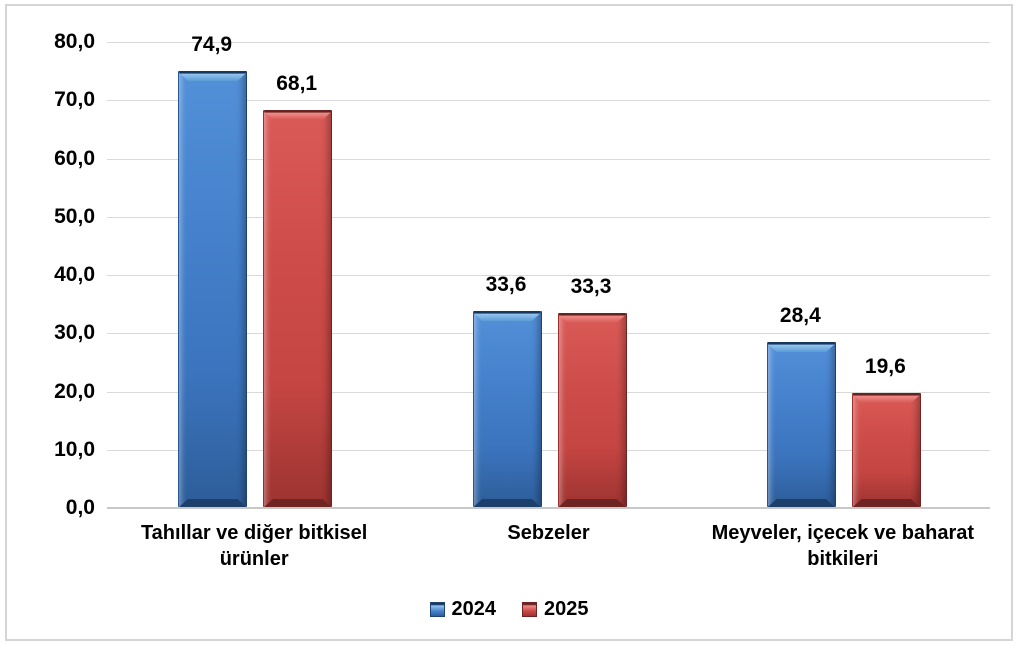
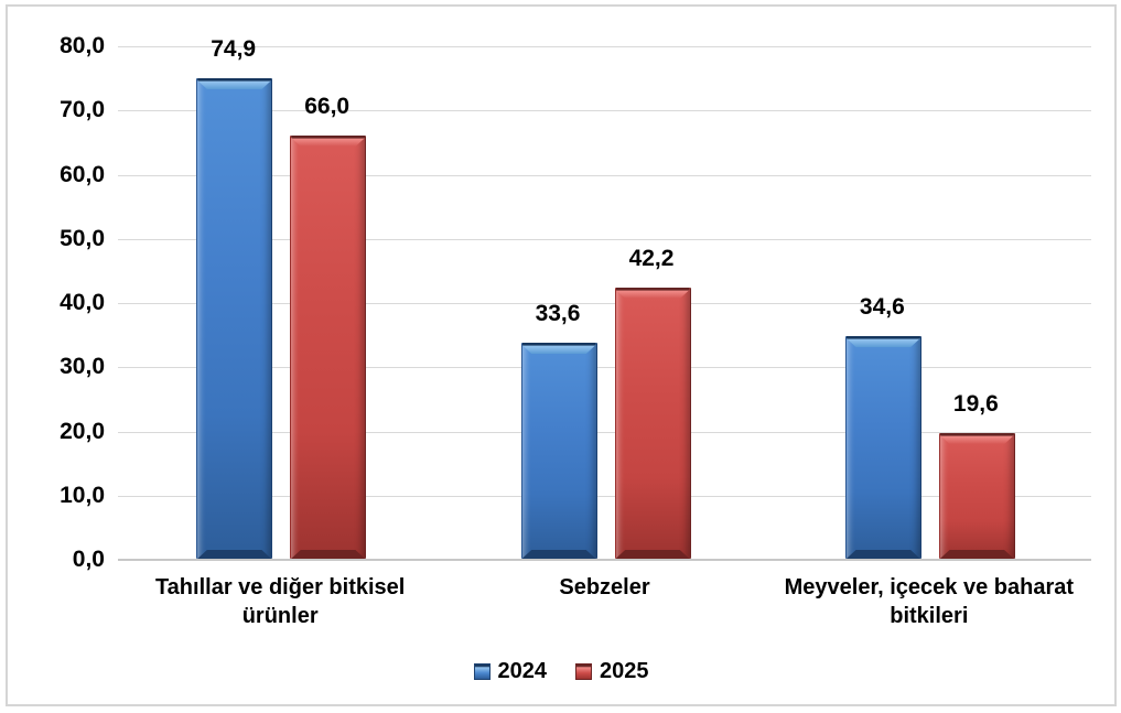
2025/Tahıllar ve diğer bitkisel ürünler: 68,1 -> 66,0
2025/Sebzeler: 33,3 -> 42,2
2024/Meyveler, içecek ve baharat bitkileri: 28,4 -> 34,6
